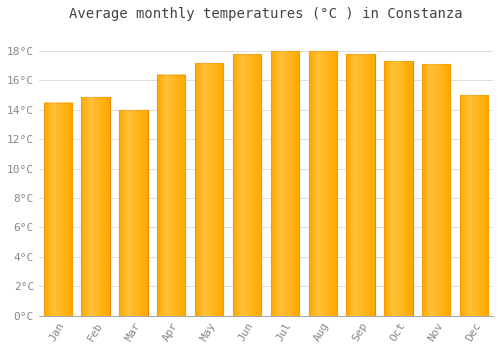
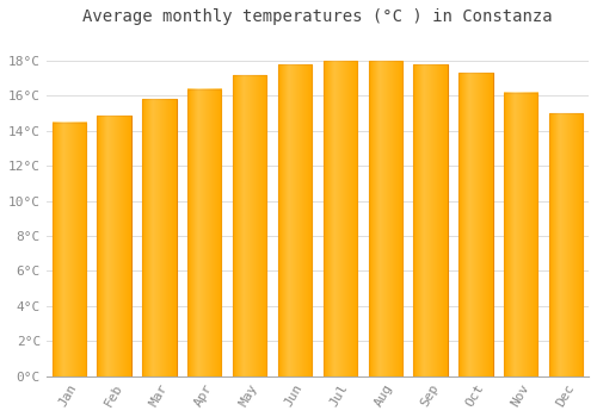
Mar: 14.0°C -> 15.8°C
Nov: 17.1°C -> 16.2°C
